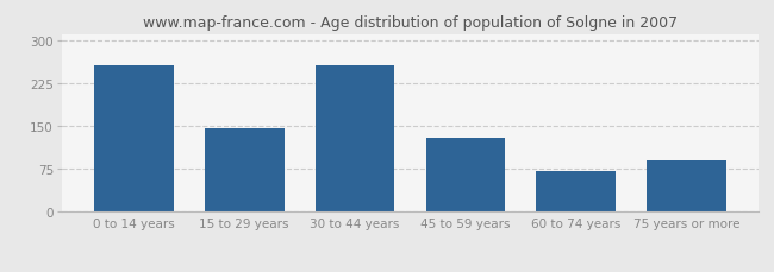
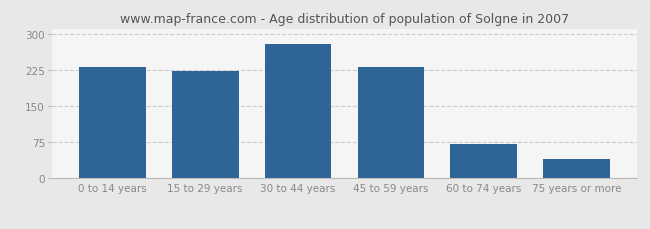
0 to 14 years: 255 -> 230
15 to 29 years: 145 -> 223
30 to 44 years: 255 -> 278
45 to 59 years: 130 -> 230
75 years or more: 90 -> 40
